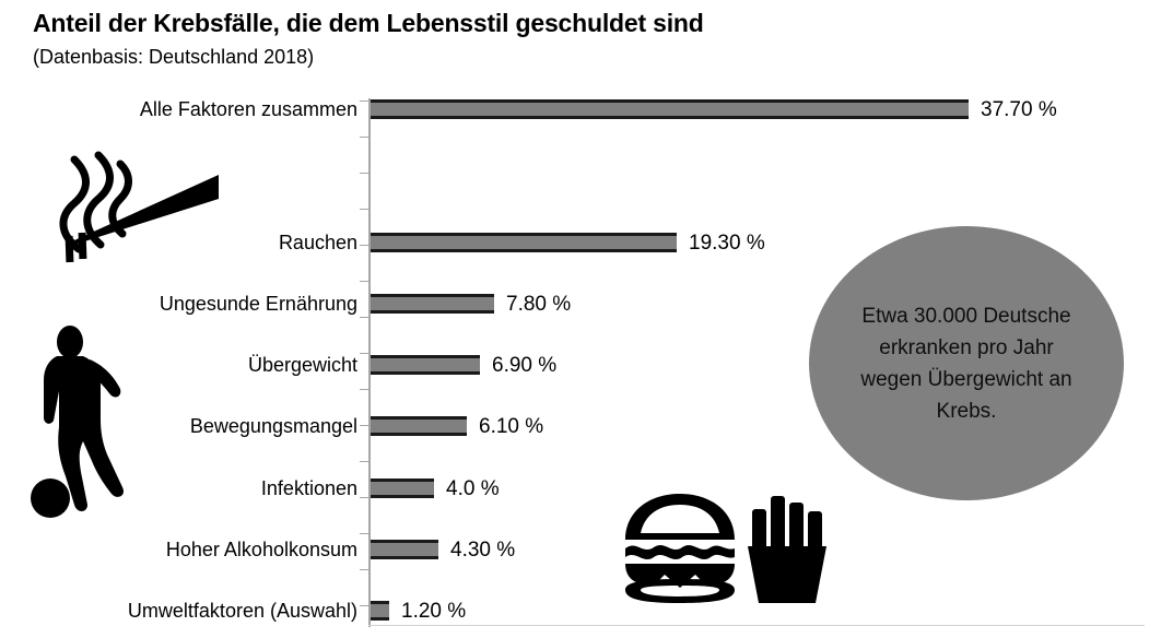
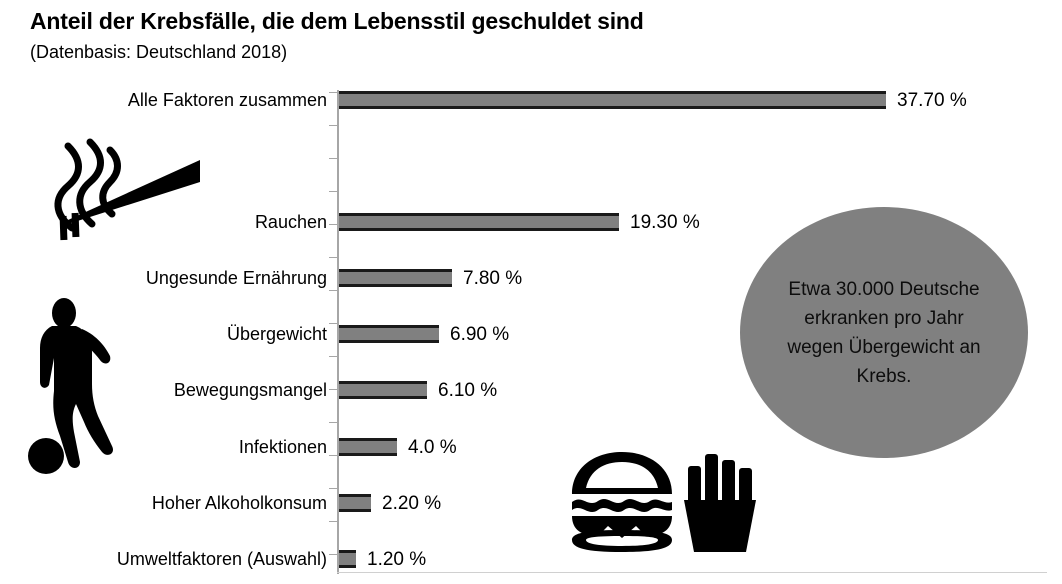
Hoher Alkoholkonsum: 4.30 -> 2.20
